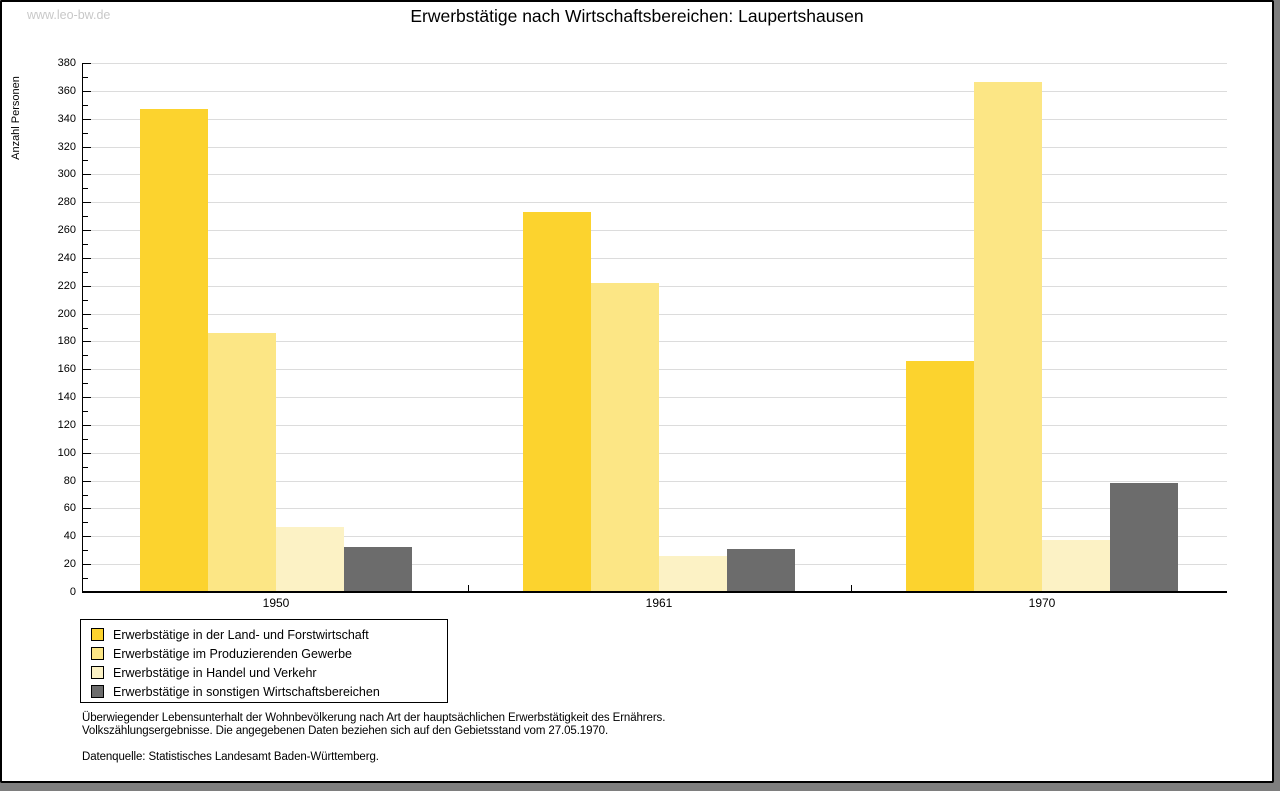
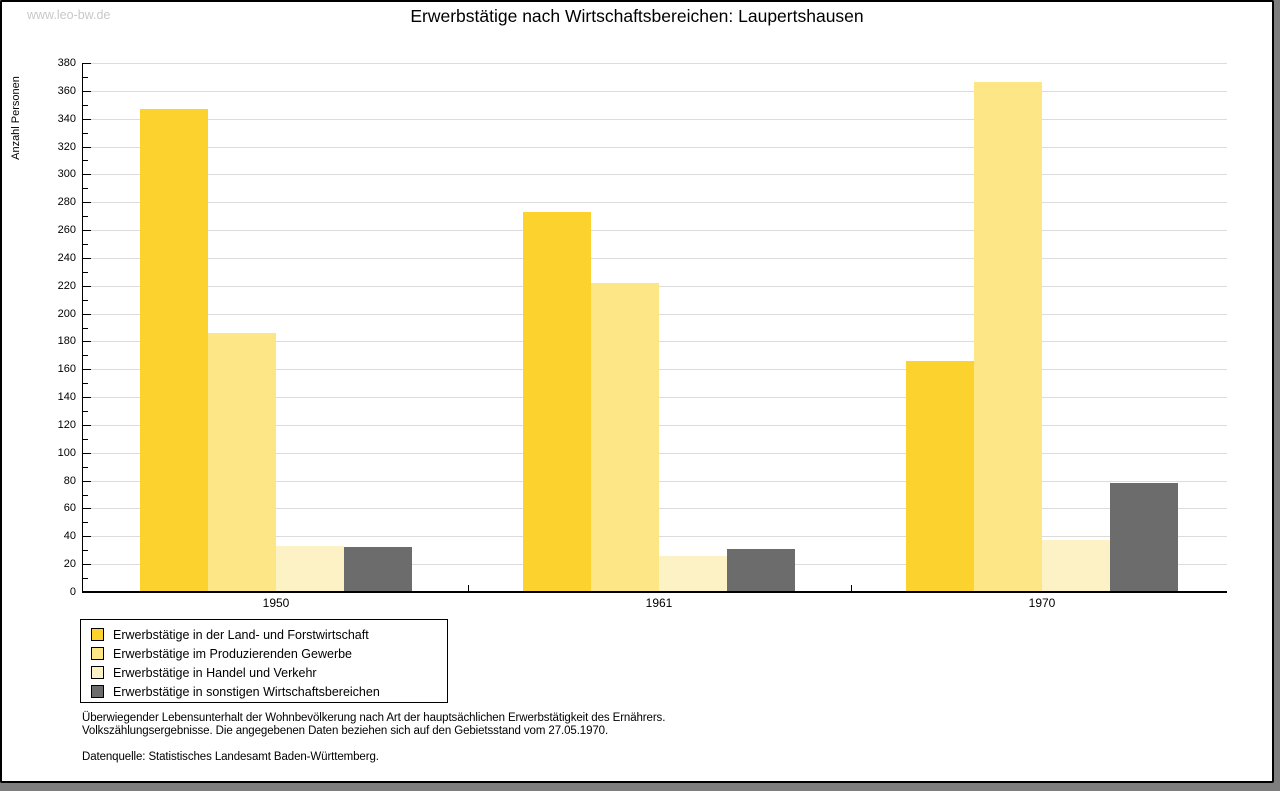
Erwerbstätige in Handel und Verkehr/1950: 47 -> 33
